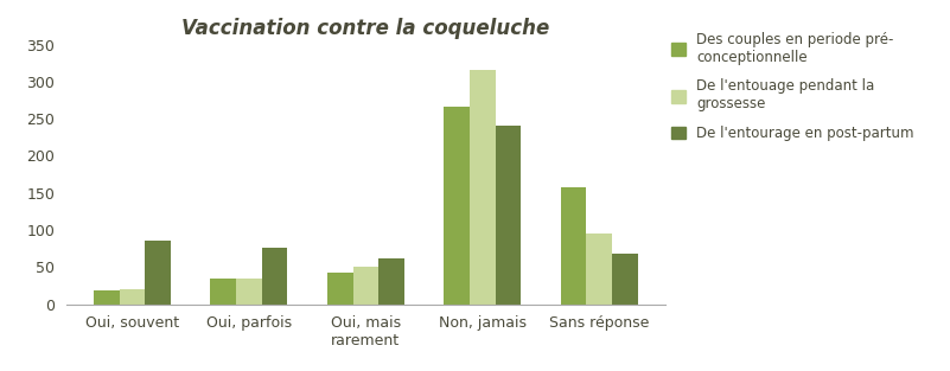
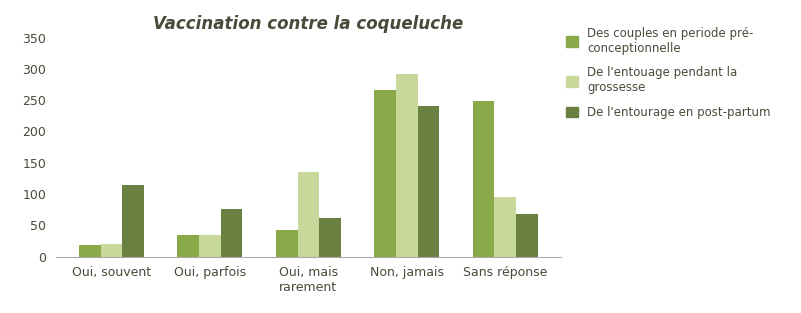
De l'entourage en post-partum/Oui, souvent: 85 -> 114
De l'entouage pendant la grossesse/Oui, mais rarement: 50 -> 136
De l'entouage pendant la grossesse/Non, jamais: 315 -> 292
Des couples en periode pré- conceptionnelle/Sans réponse: 157 -> 248
